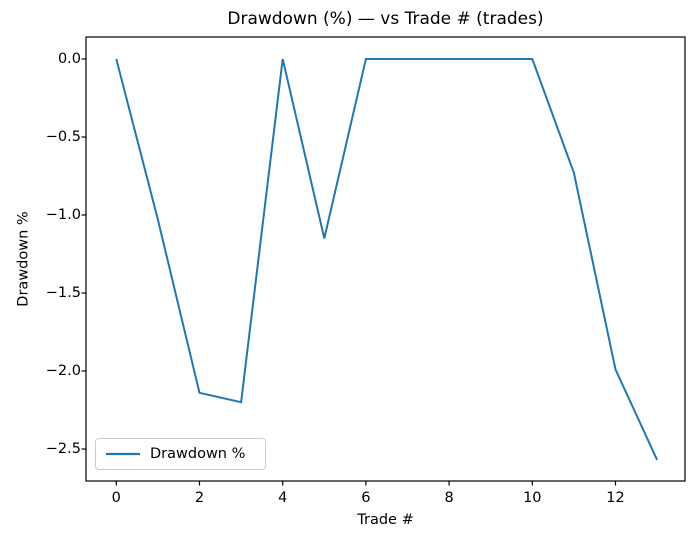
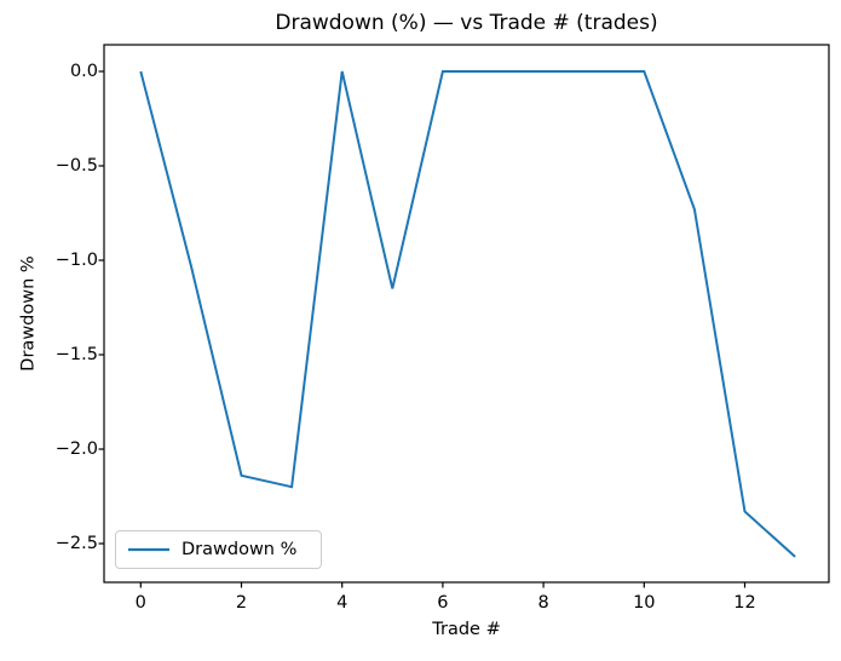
12: -1.99 -> -2.33
